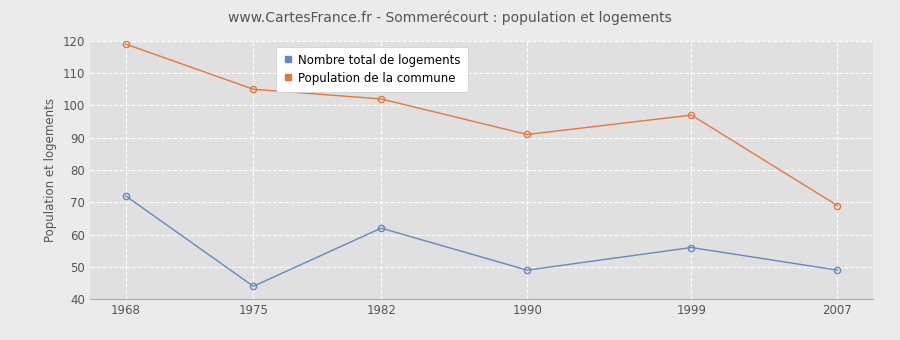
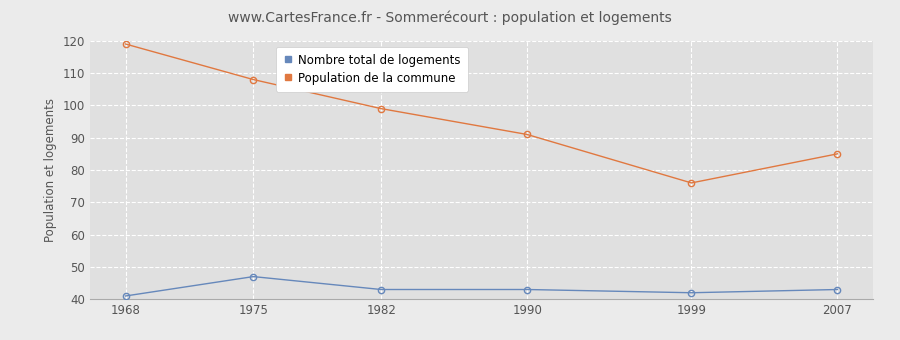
Nombre total de logements/1968: 72 -> 41
Nombre total de logements/1975: 44 -> 47
Population de la commune/1975: 105 -> 108
Nombre total de logements/1982: 62 -> 43
Population de la commune/1982: 102 -> 99
Nombre total de logements/1990: 49 -> 43
Nombre total de logements/1999: 56 -> 42
Population de la commune/1999: 97 -> 76
Nombre total de logements/2007: 49 -> 43
Population de la commune/2007: 69 -> 85
